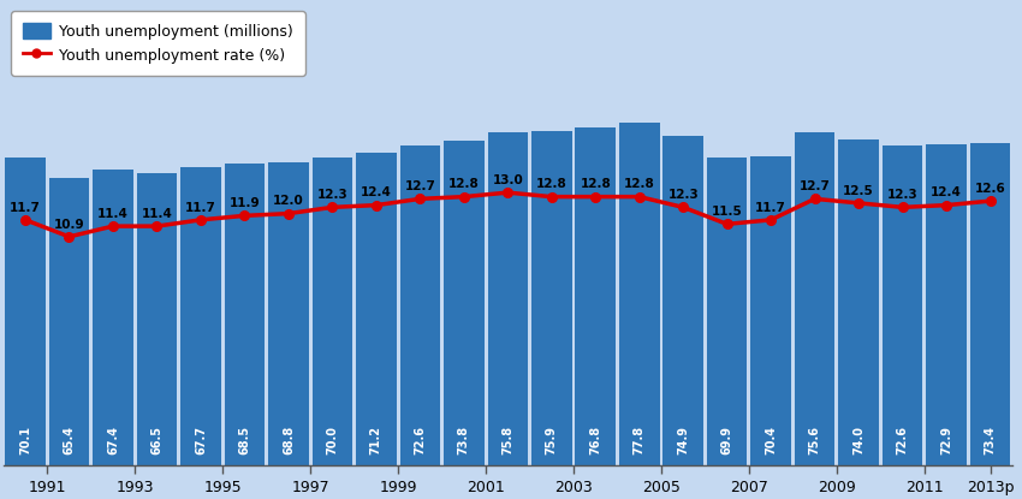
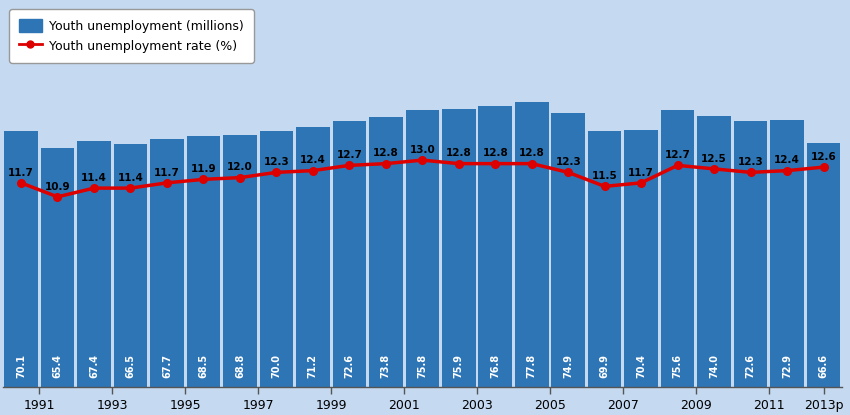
Youth unemployment (millions)/2013p: 73.4 -> 66.6
